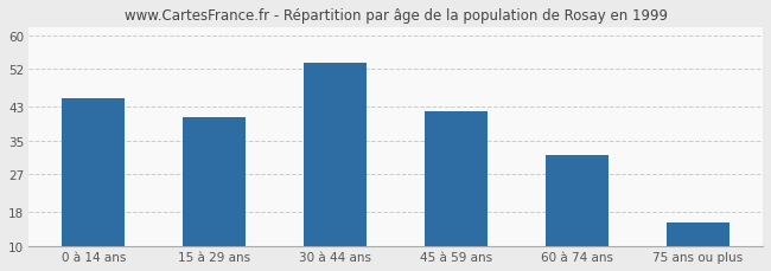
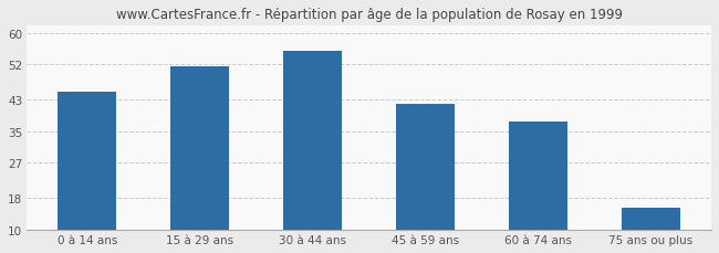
15 à 29 ans: 40.5 -> 51.5
30 à 44 ans: 53.5 -> 55.5
60 à 74 ans: 31.5 -> 37.5
